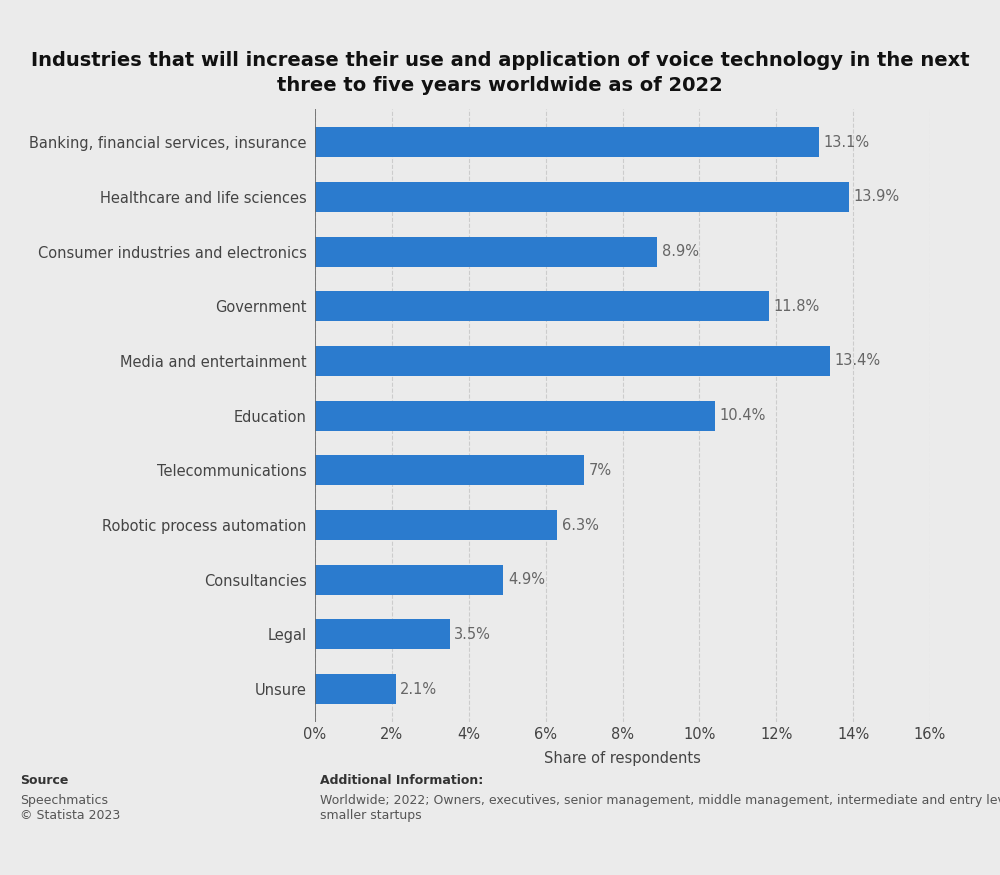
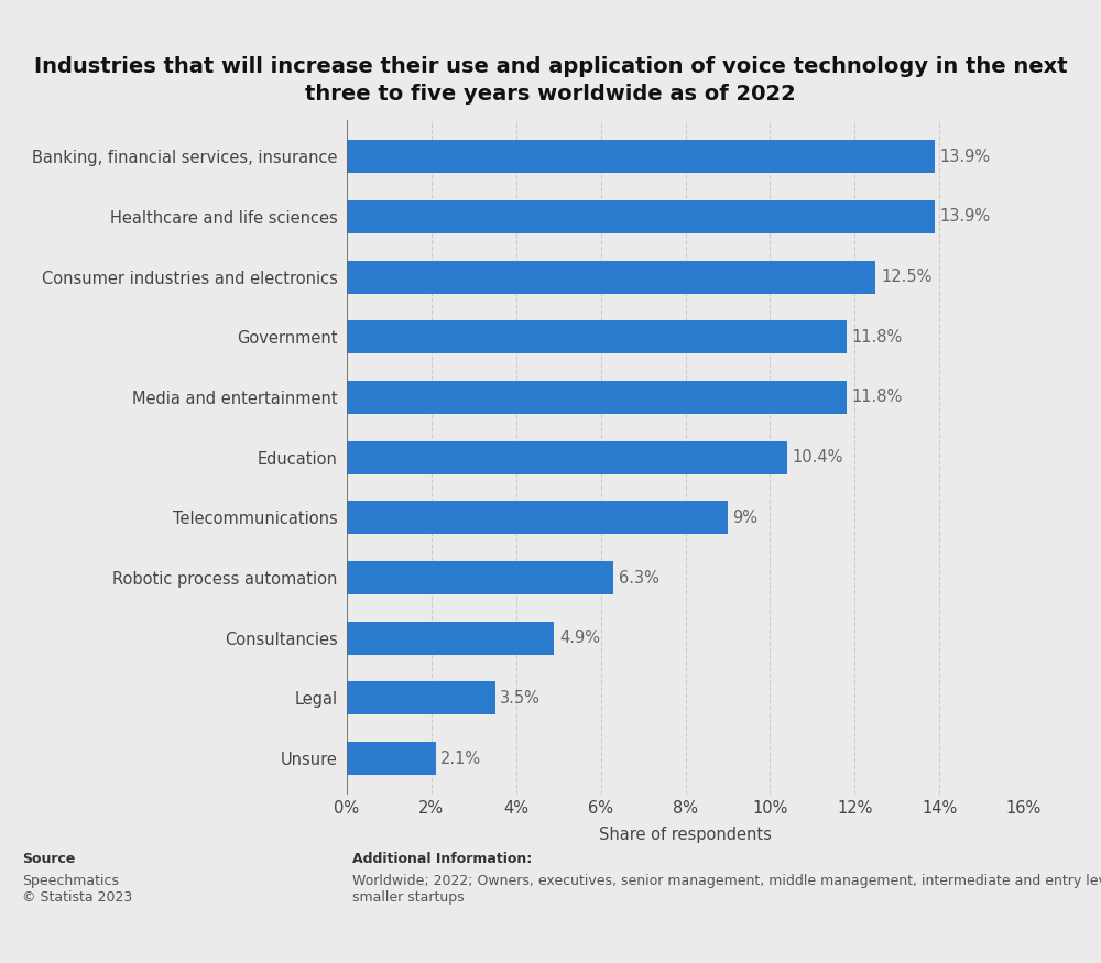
Banking, financial services, insurance: 13.1% -> 13.9%
Consumer industries and electronics: 8.9% -> 12.5%
Media and entertainment: 13.4% -> 11.8%
Telecommunications: 7% -> 9%
